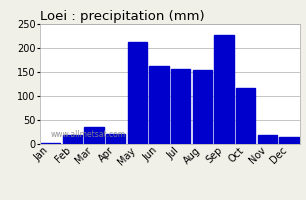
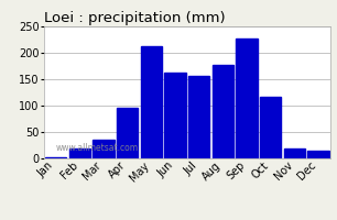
Apr: 20 -> 95
Aug: 155 -> 177
